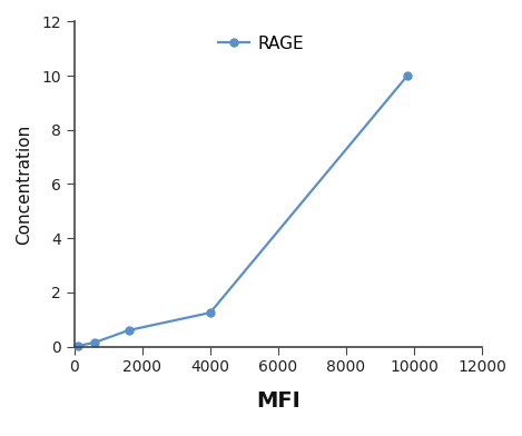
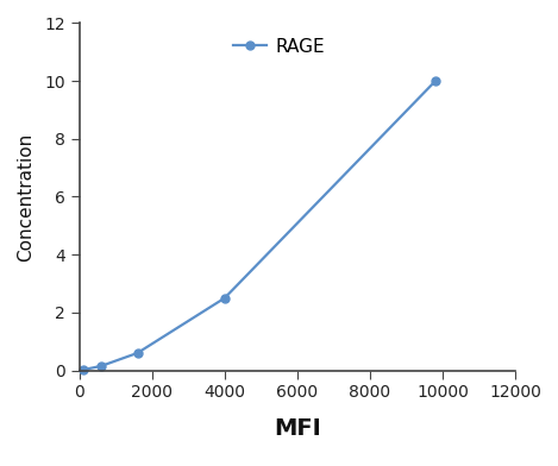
4000: 1.25 -> 2.50
